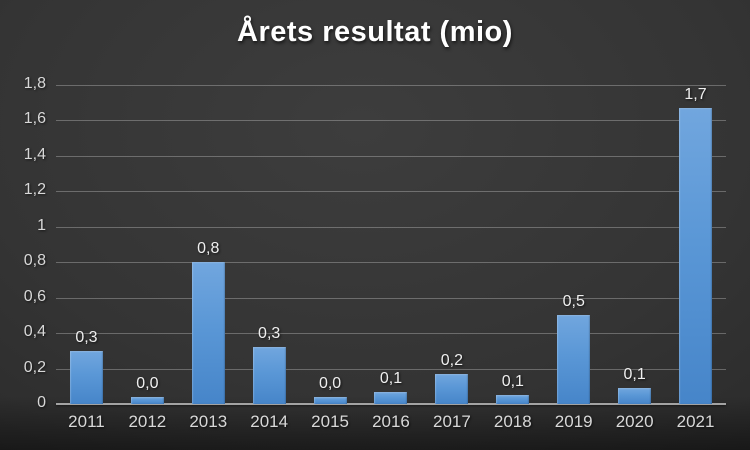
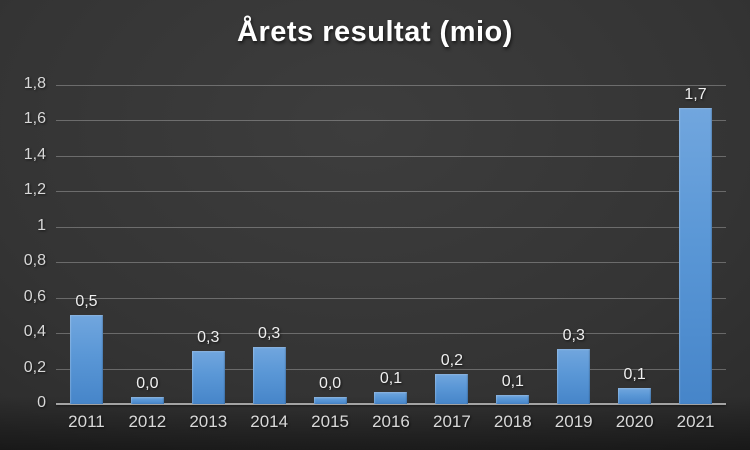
2011: 0,3 -> 0,5
2013: 0,8 -> 0,3
2019: 0,5 -> 0,3
